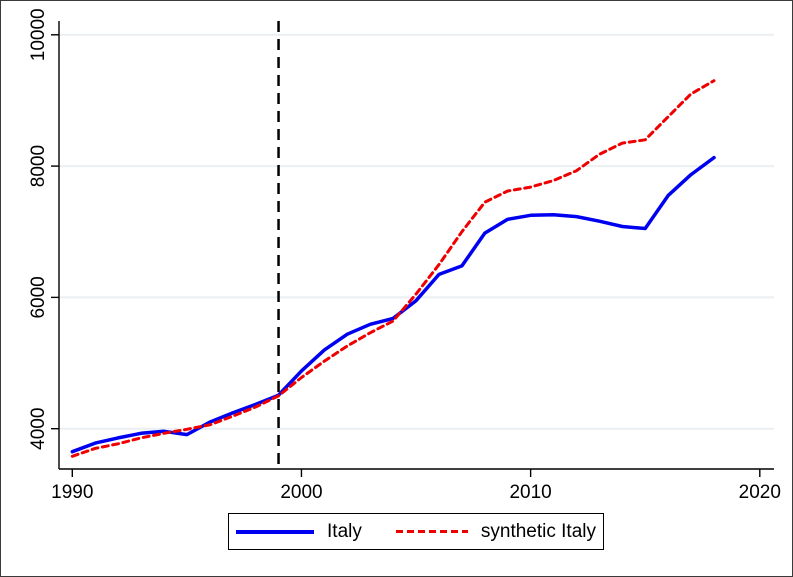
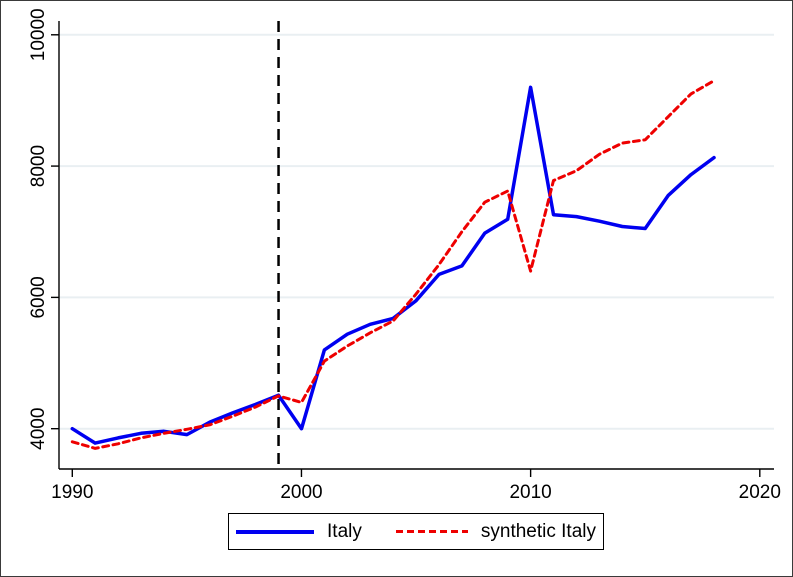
Italy/1990: 3600 -> 4000
synthetic Italy/1990: 3600 -> 3800
Italy/2000: 4900 -> 4000
synthetic Italy/2000: 4800 -> 4400
Italy/2010: 7200 -> 9200
synthetic Italy/2010: 7700 -> 6400
